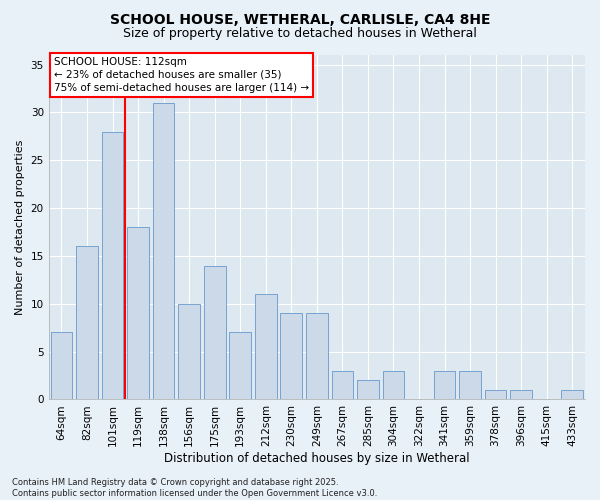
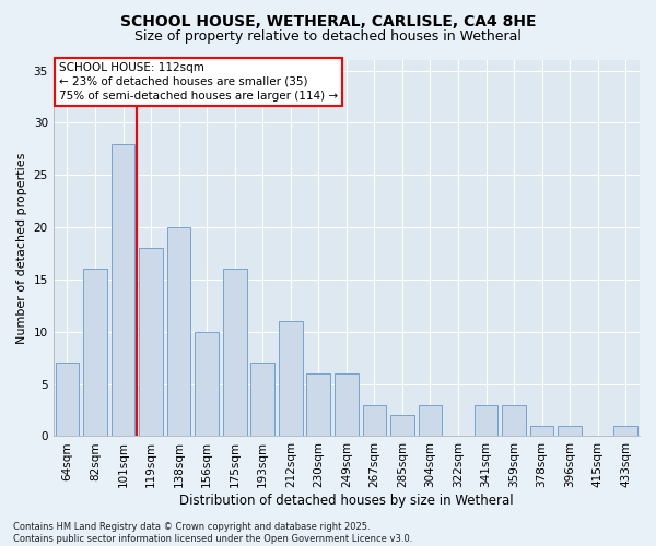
138sqm: 31 -> 20
175sqm: 14 -> 16
230sqm: 9 -> 6
249sqm: 9 -> 6
